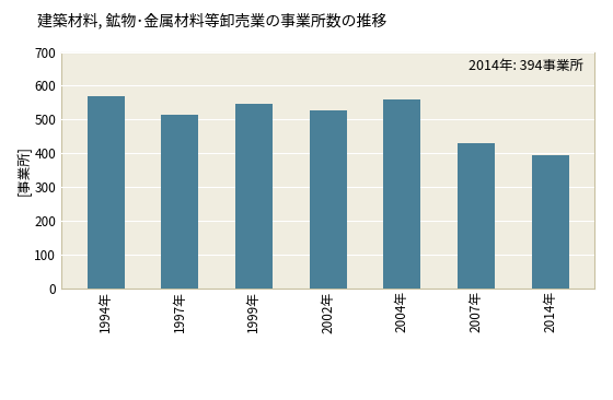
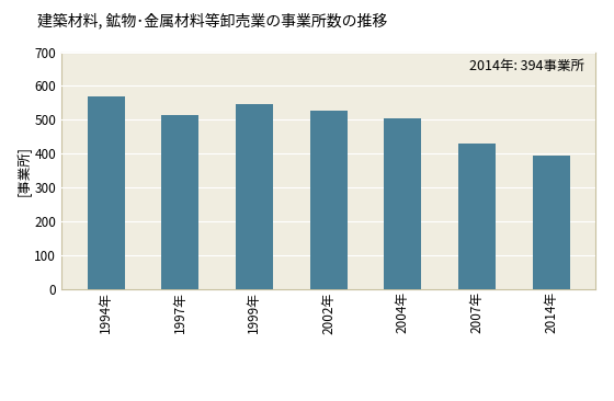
2004年: 560 -> 505
